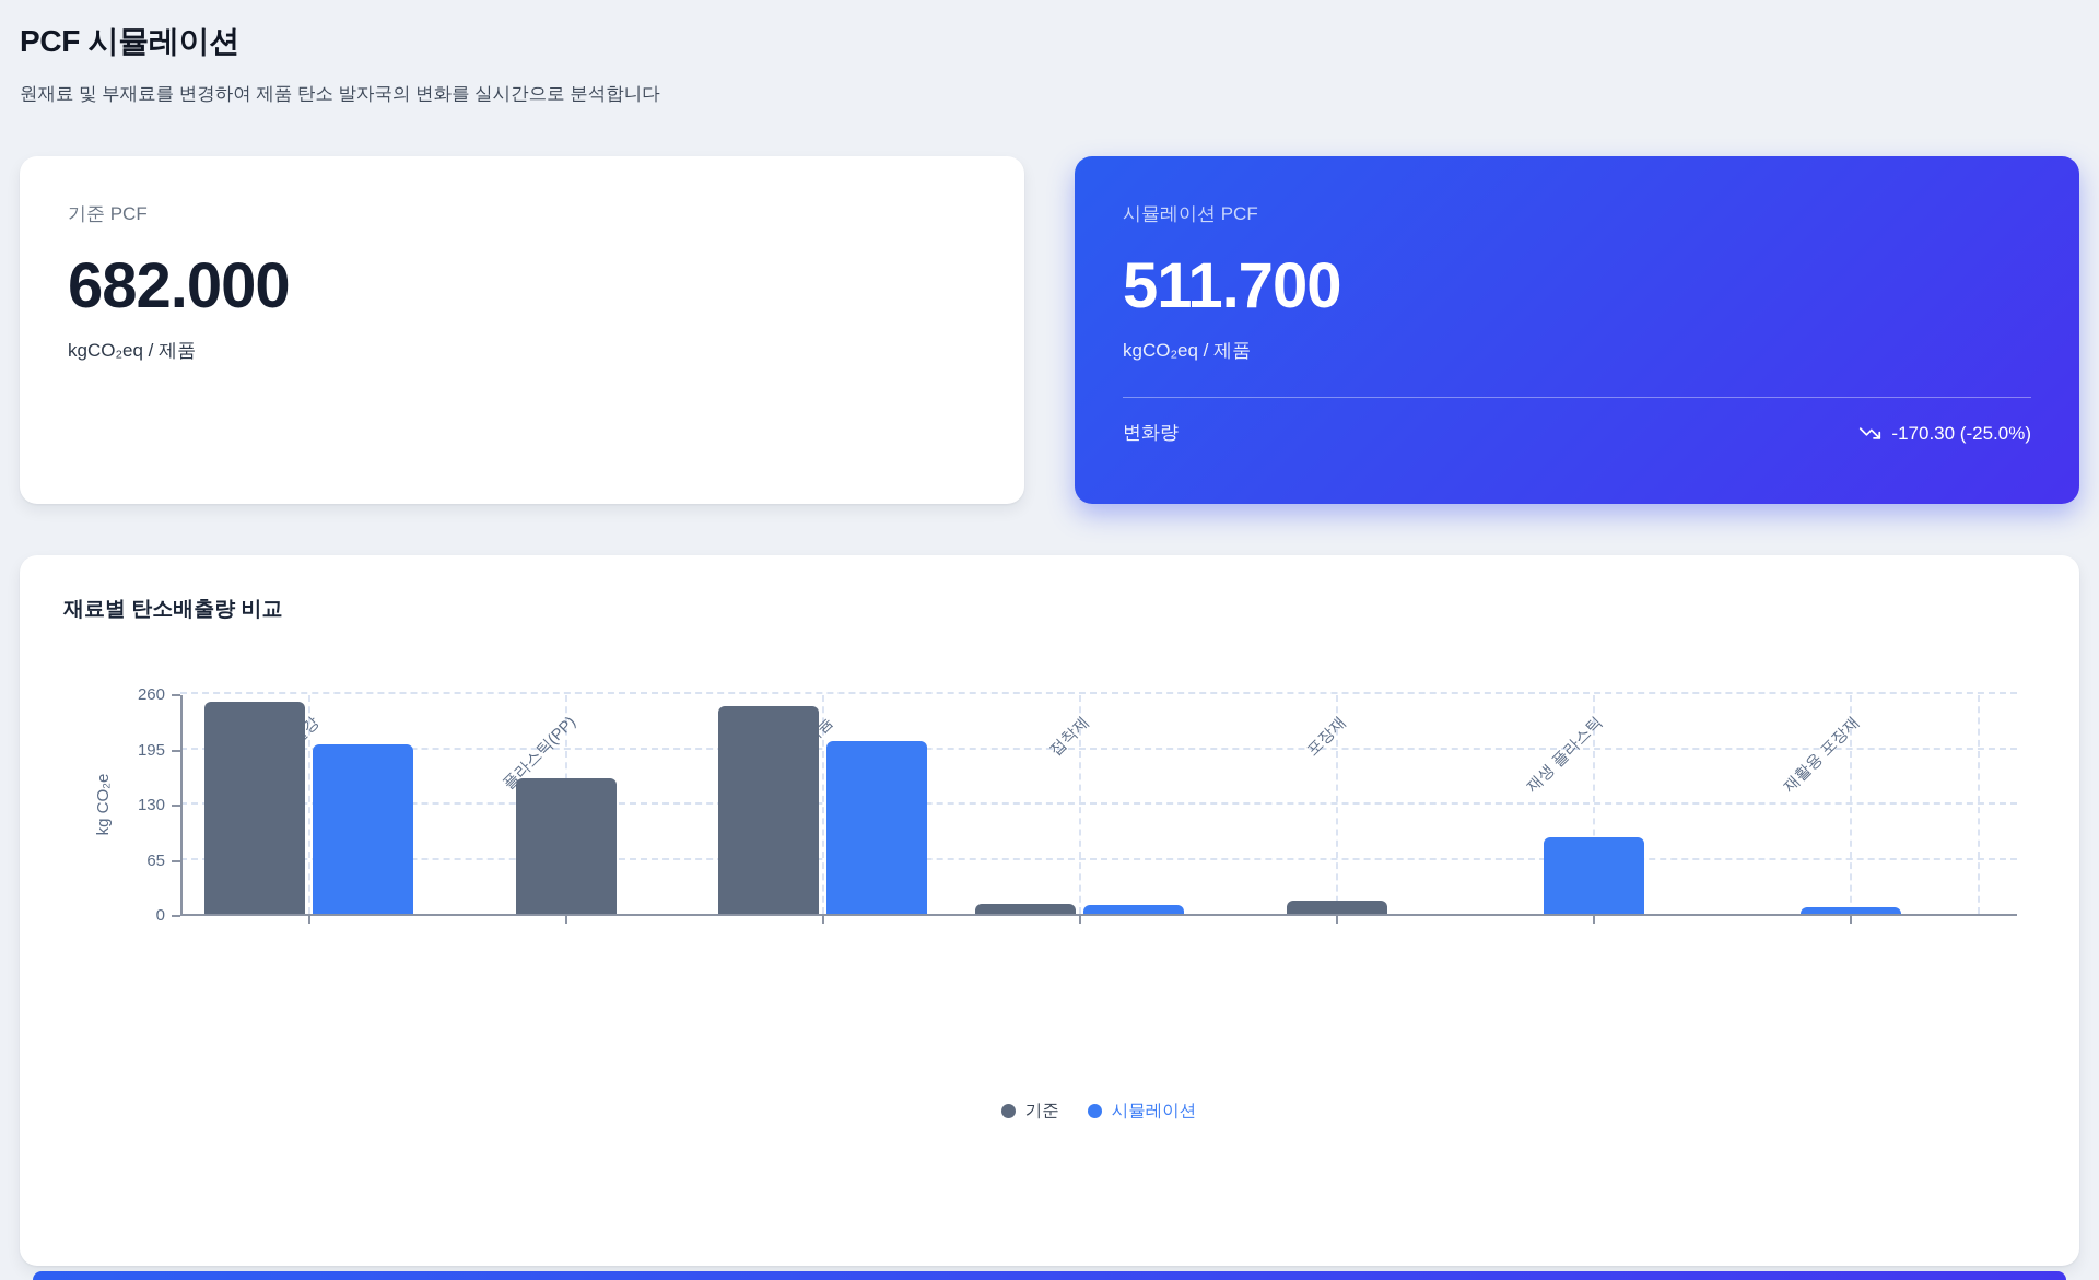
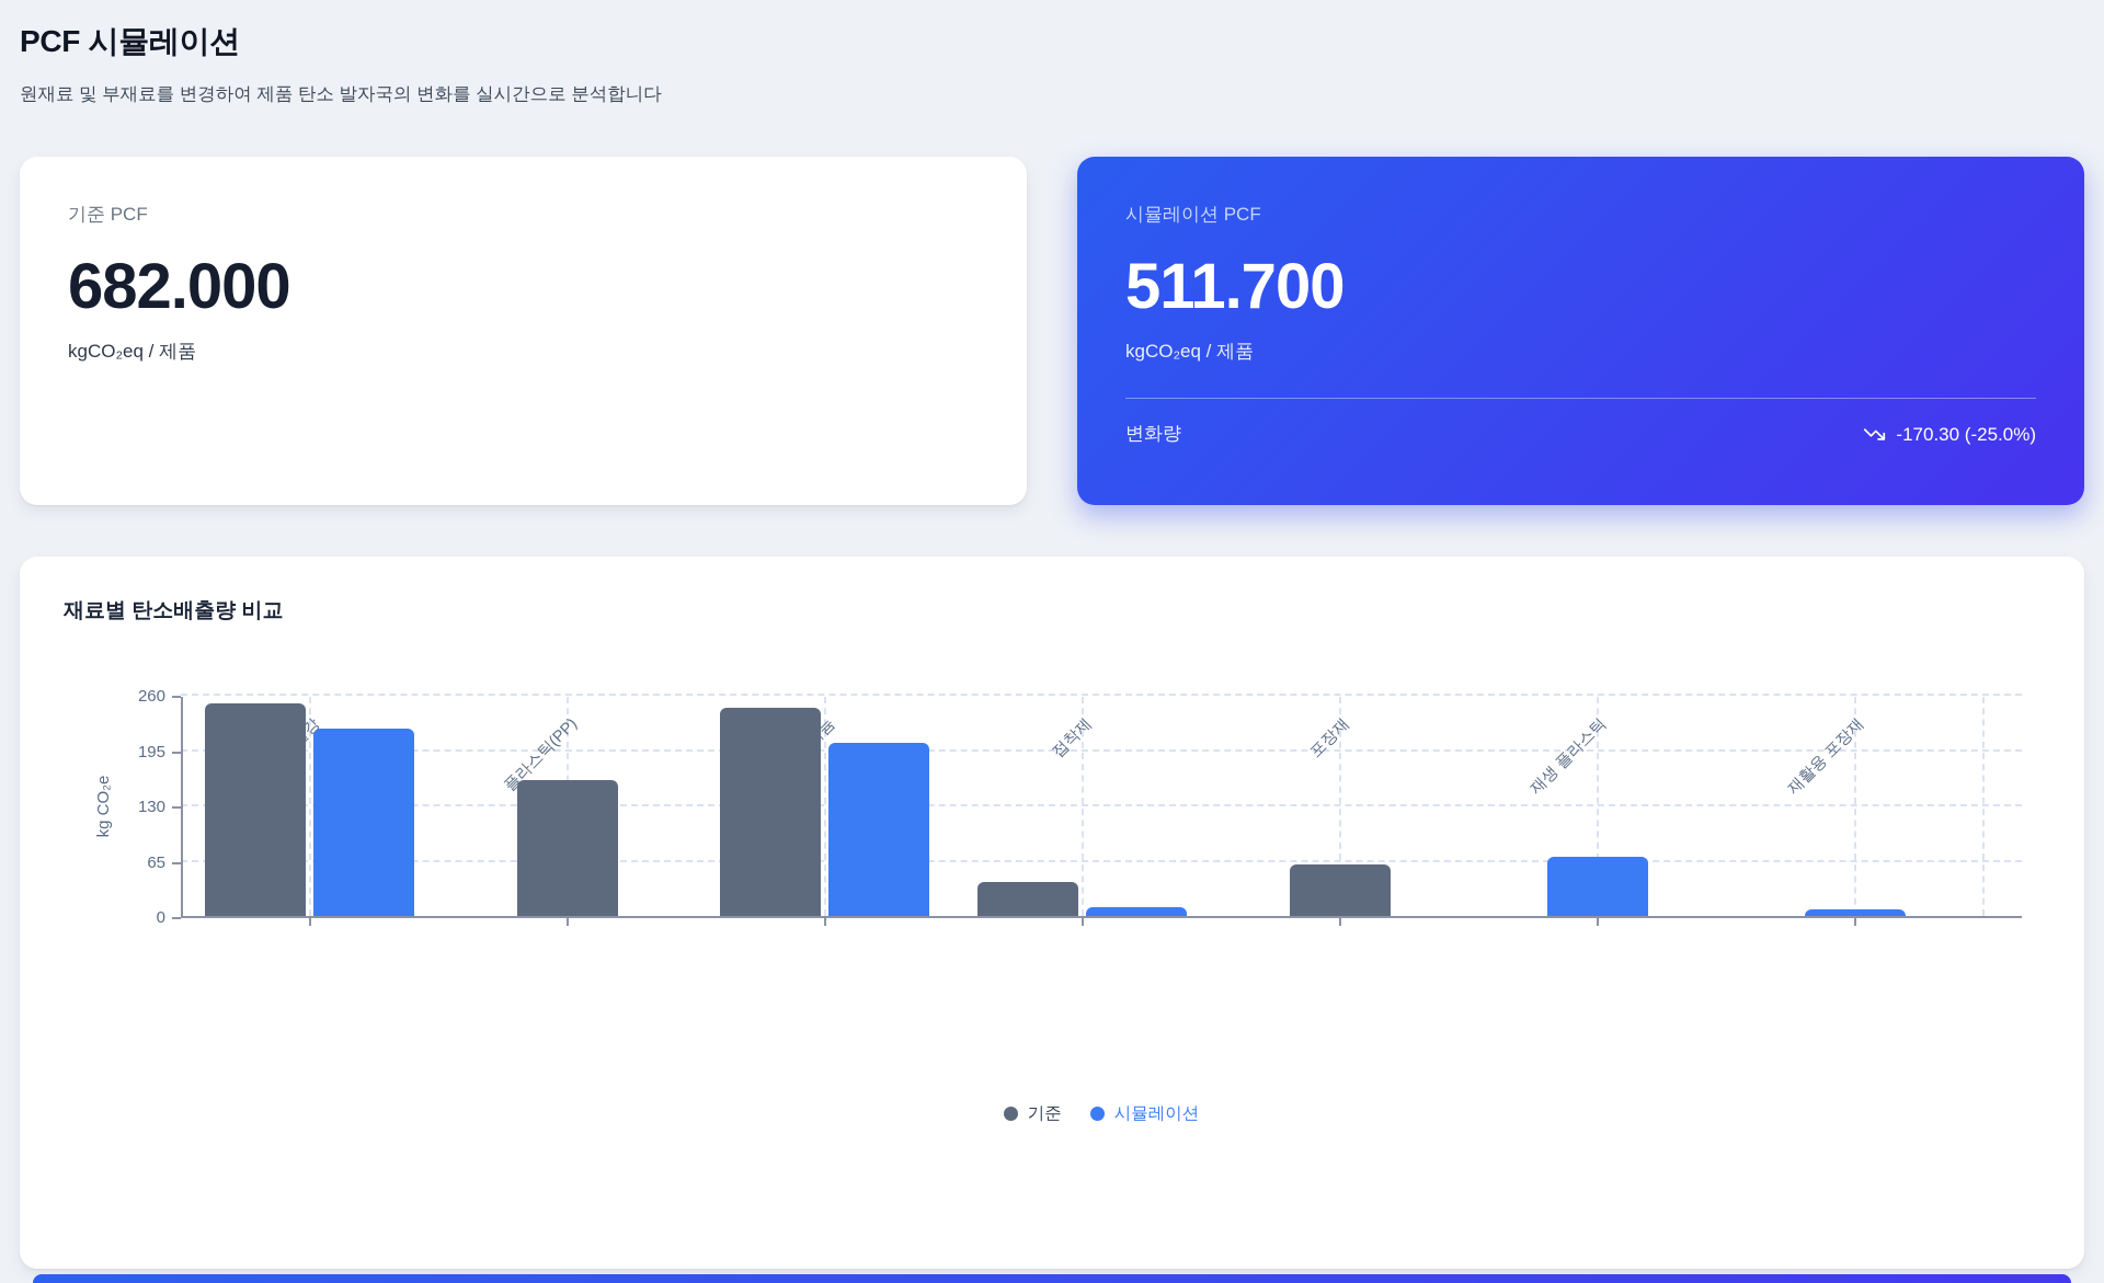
시뮬레이션/철강: 200 -> 220
기준/접착제: 10 -> 40
기준/포장재: 20 -> 60
시뮬레이션/재생 플라스틱: 90 -> 70
